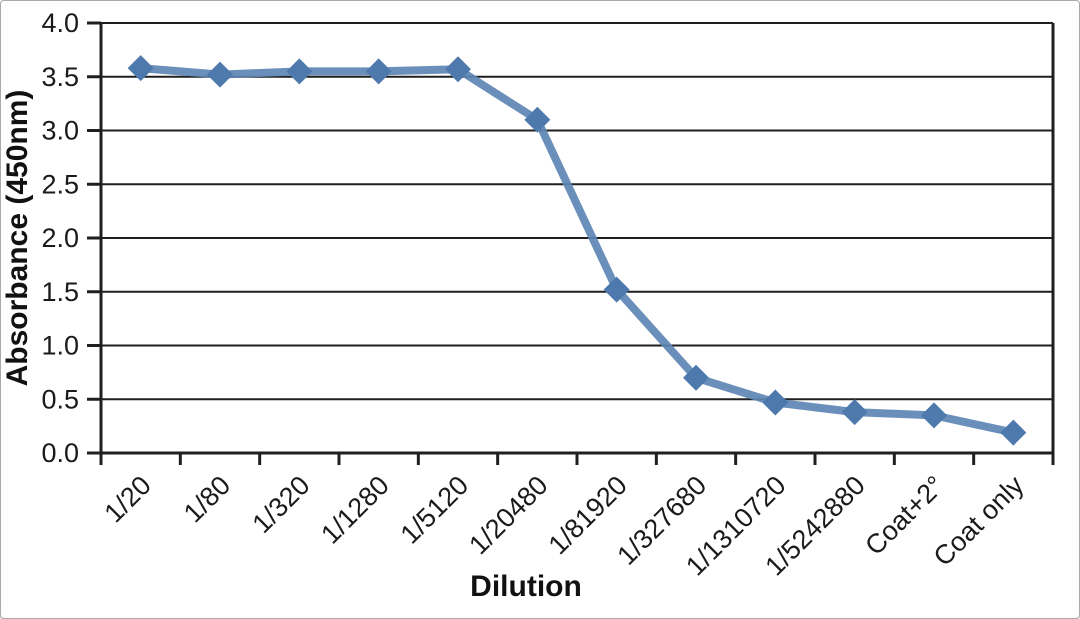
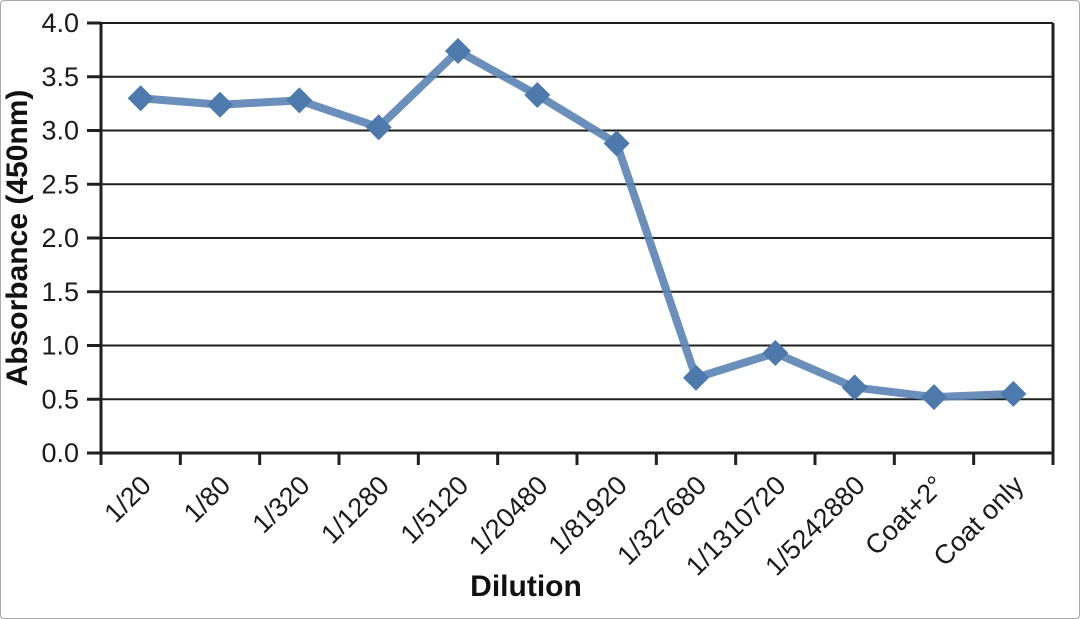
1/20: 3.58 -> 3.30
1/80: 3.52 -> 3.24
1/320: 3.55 -> 3.28
1/1280: 3.55 -> 3.03
1/5120: 3.57 -> 3.74
1/20480: 3.10 -> 3.33
1/81920: 1.52 -> 2.88
1/1310720: 0.47 -> 0.93
1/5242880: 0.38 -> 0.61
Coat+2°: 0.35 -> 0.52
Coat only: 0.19 -> 0.55
